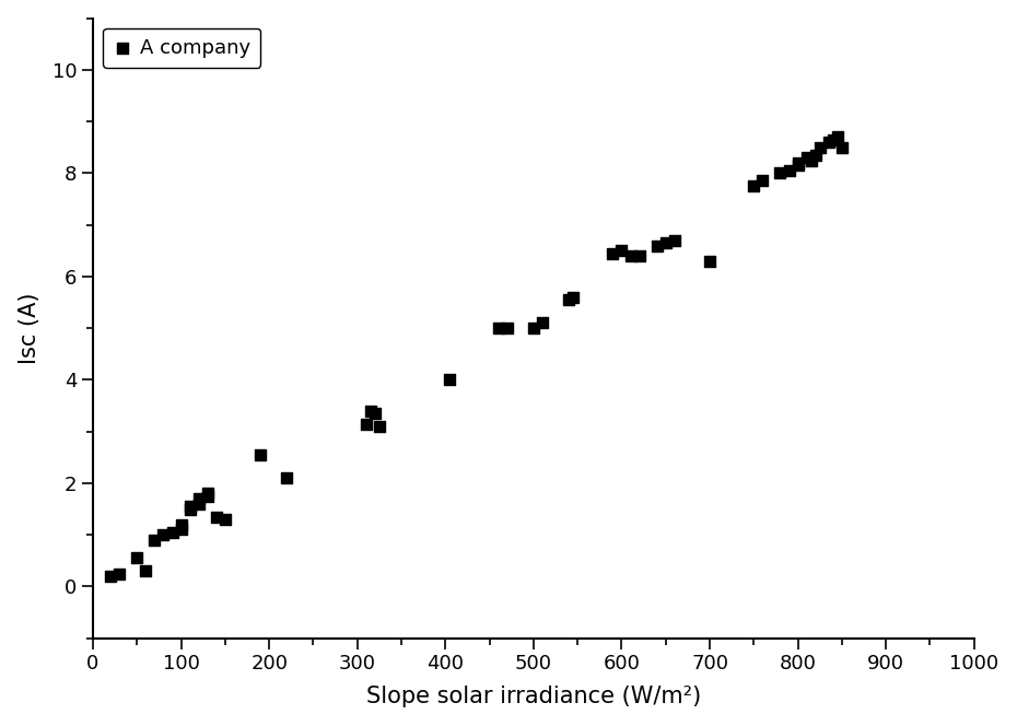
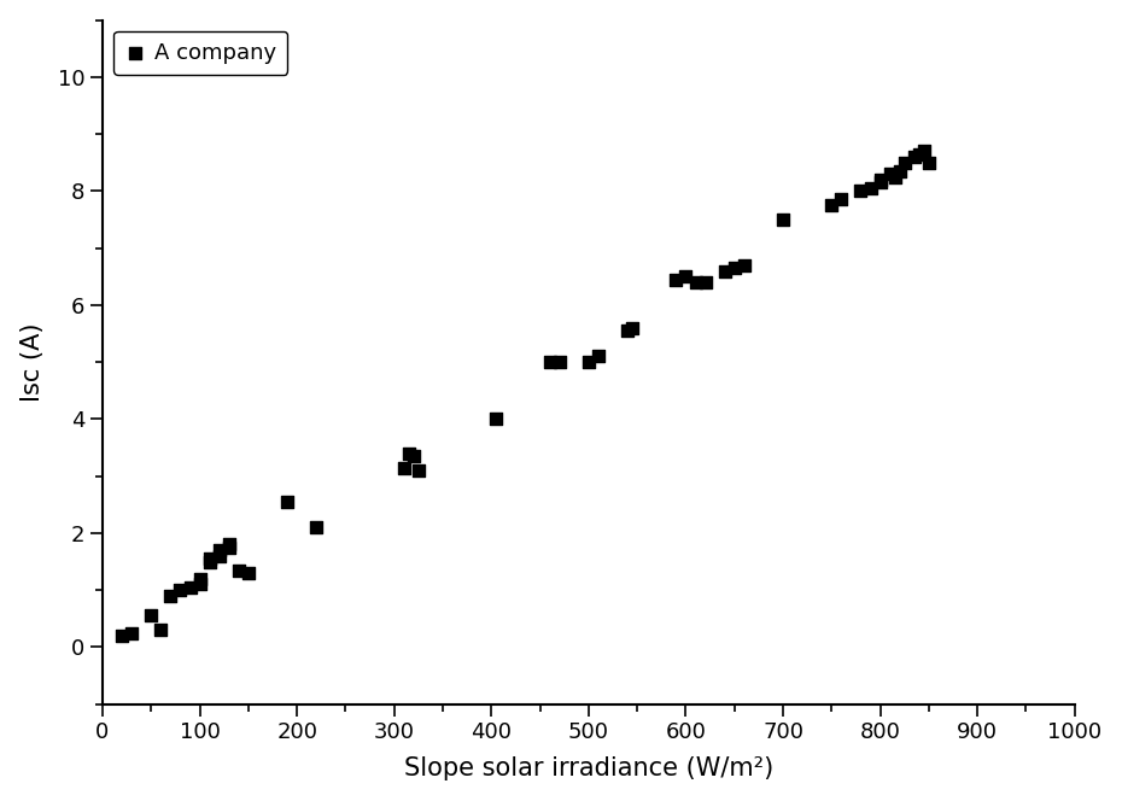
700: 6.30 -> 7.50
